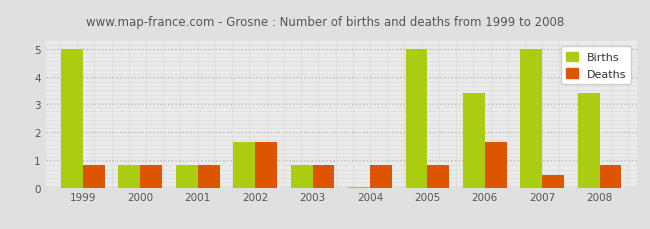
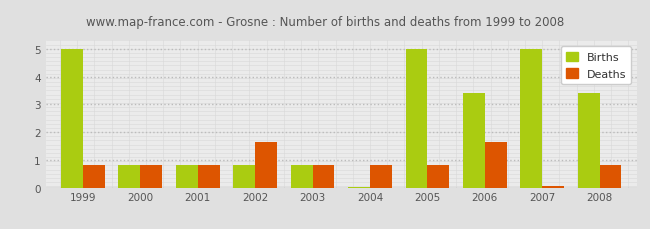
Births/2002: 1.65 -> 0.80
Deaths/2007: 0.45 -> 0.05
